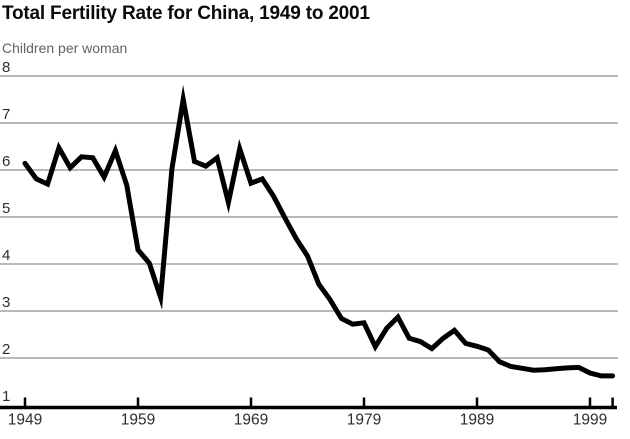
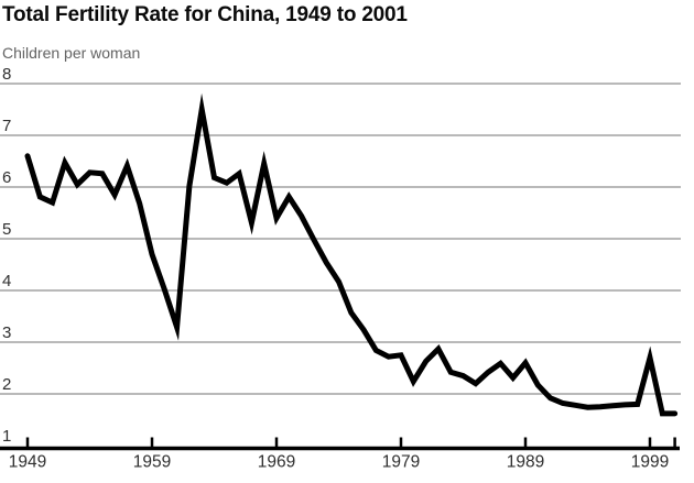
1949: 6.1 -> 6.6
1959: 4.3 -> 4.7
1969: 5.7 -> 5.4
1989: 2.2 -> 2.6
1999: 1.7 -> 2.7
